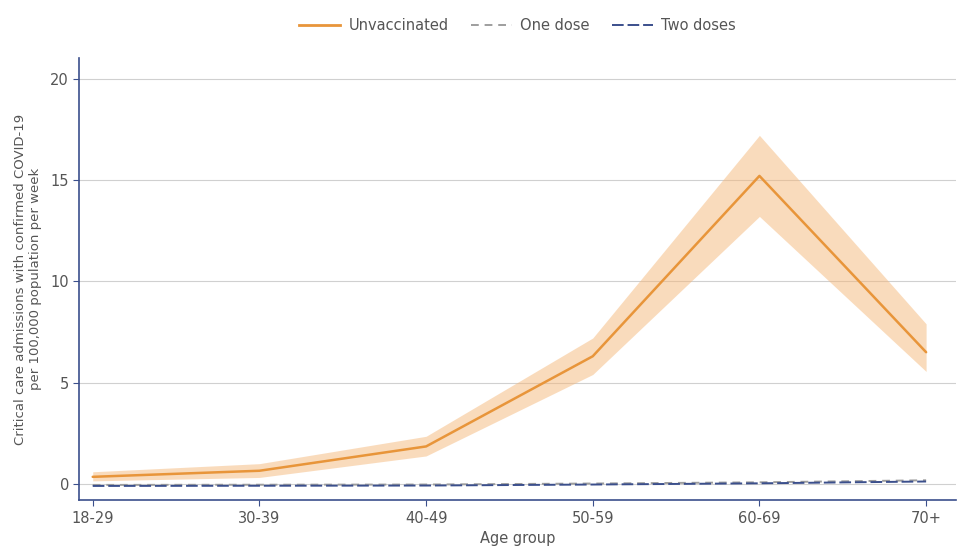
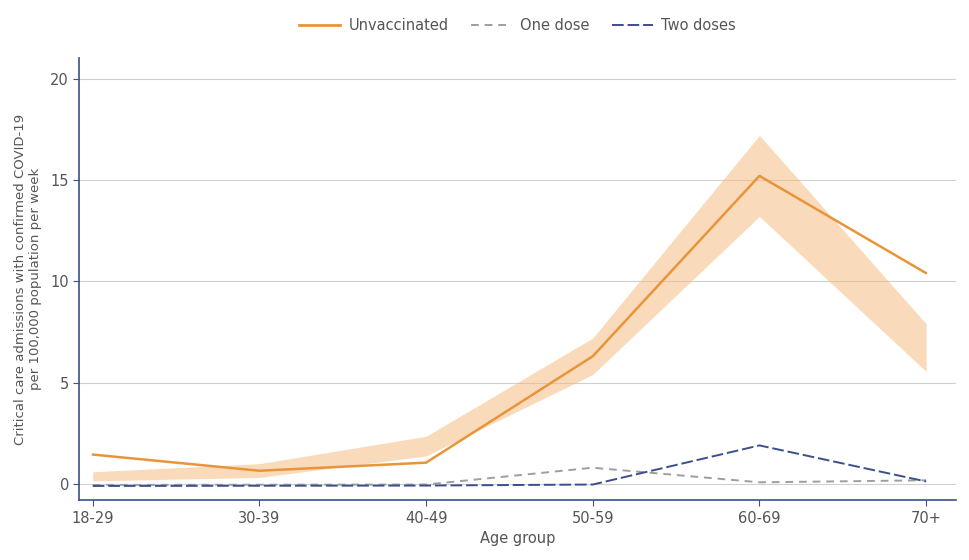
Unvaccinated/18-29: 0.35 -> 1.45
Unvaccinated/40-49: 1.85 -> 1.05
One dose/50-59: 0.02 -> 0.80
Two doses/60-69: 0.03 -> 1.90
Unvaccinated/70+: 6.50 -> 10.40
